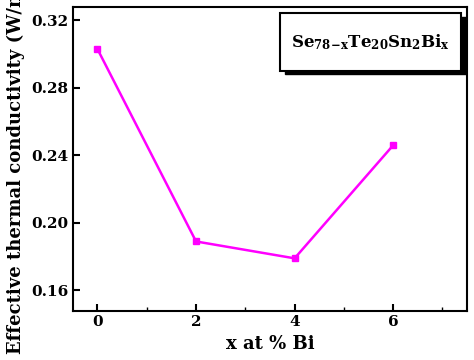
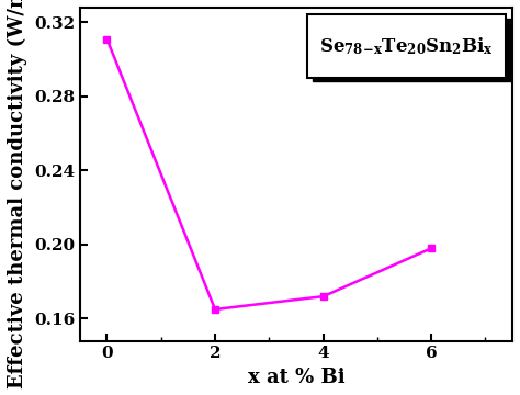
0: 0.303 -> 0.311
2: 0.189 -> 0.165
4: 0.179 -> 0.172
6: 0.246 -> 0.198
